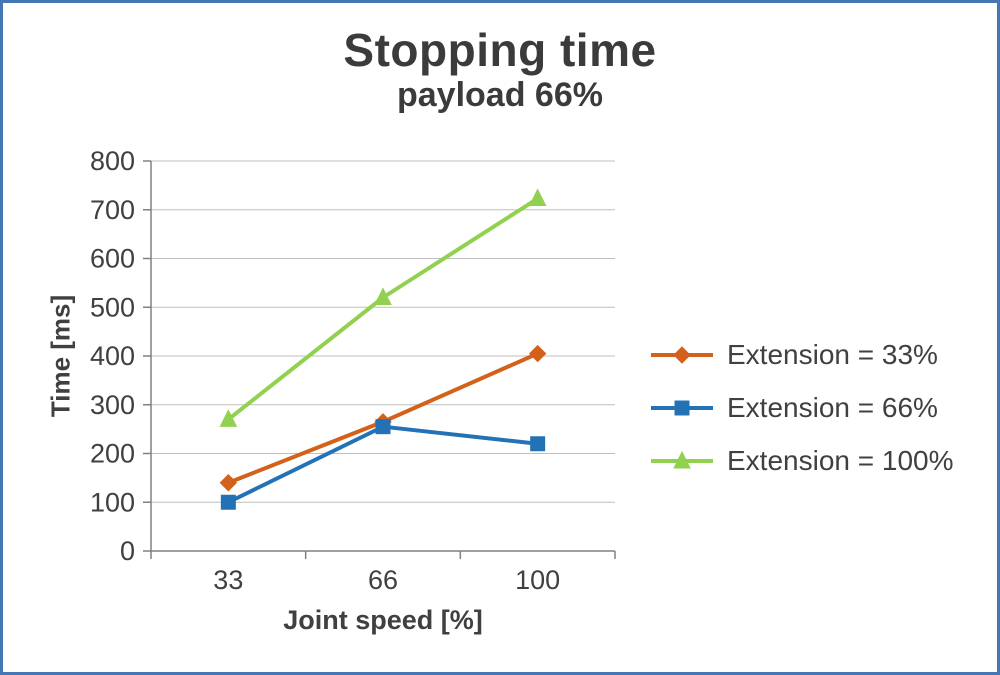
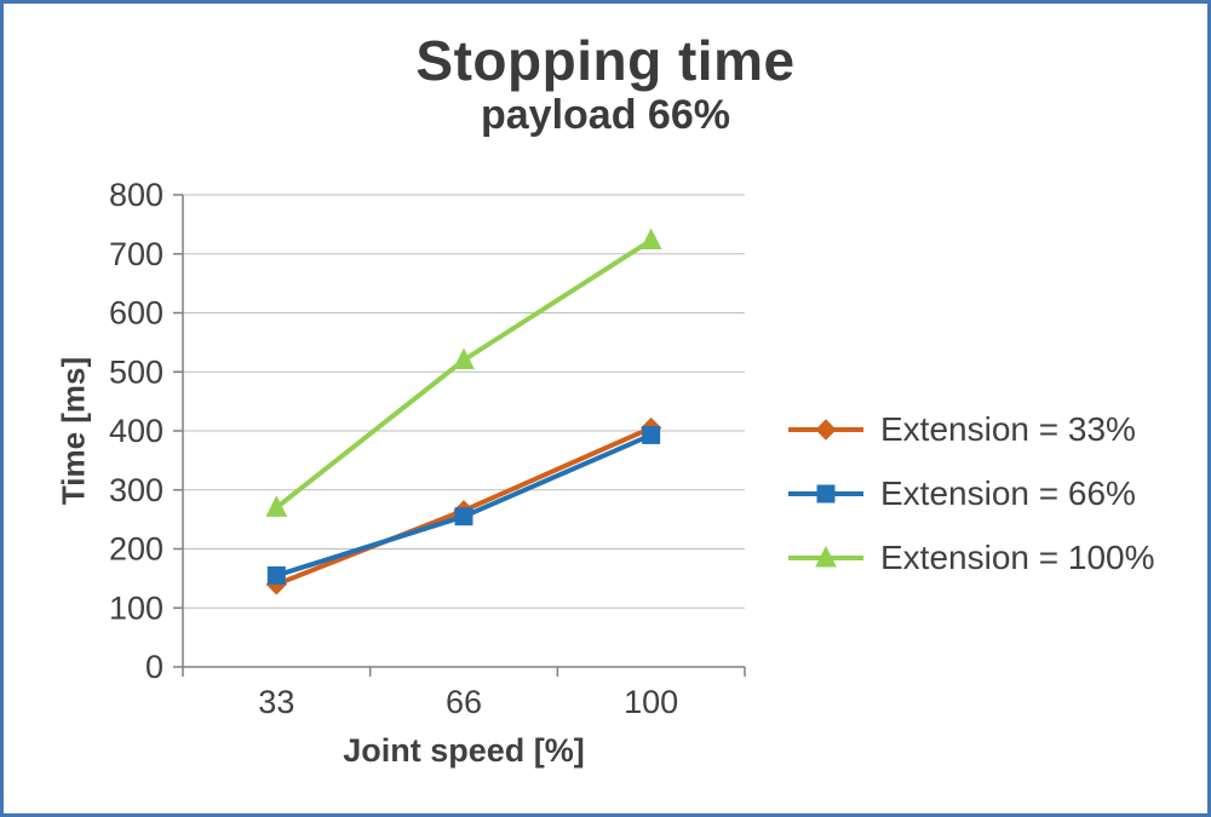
Extension = 66%/33: 100 -> 160
Extension = 66%/100: 220 -> 390
